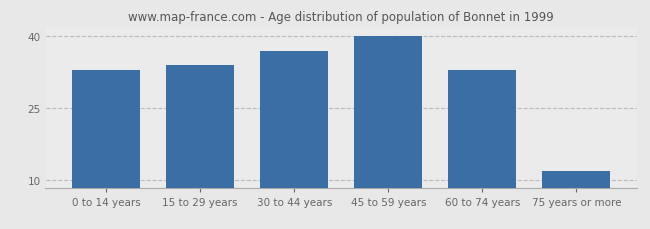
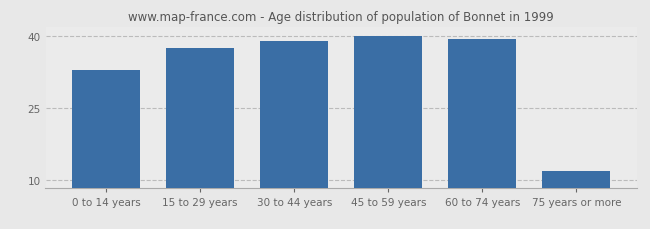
15 to 29 years: 34.0 -> 37.5
30 to 44 years: 37.0 -> 39.0
60 to 74 years: 33.0 -> 39.5
